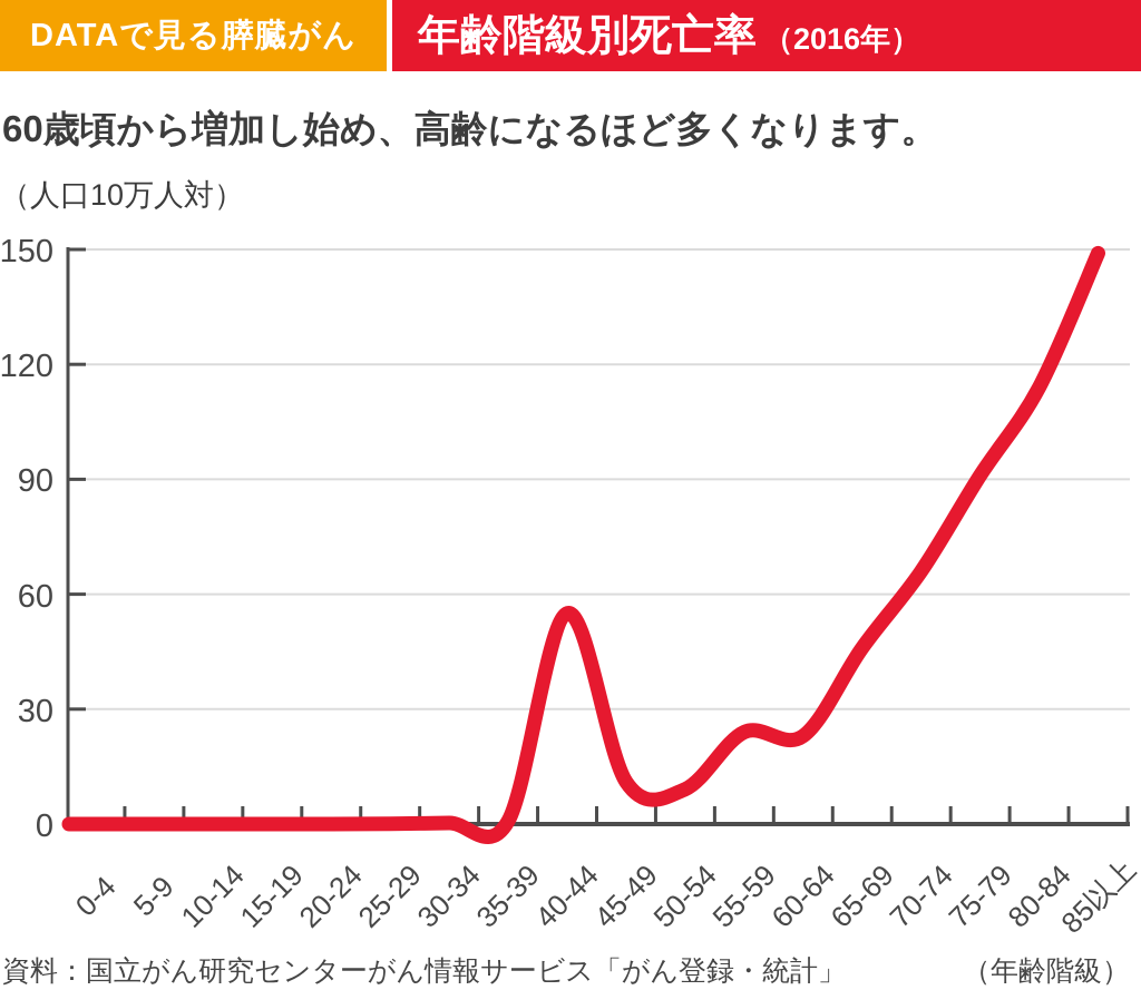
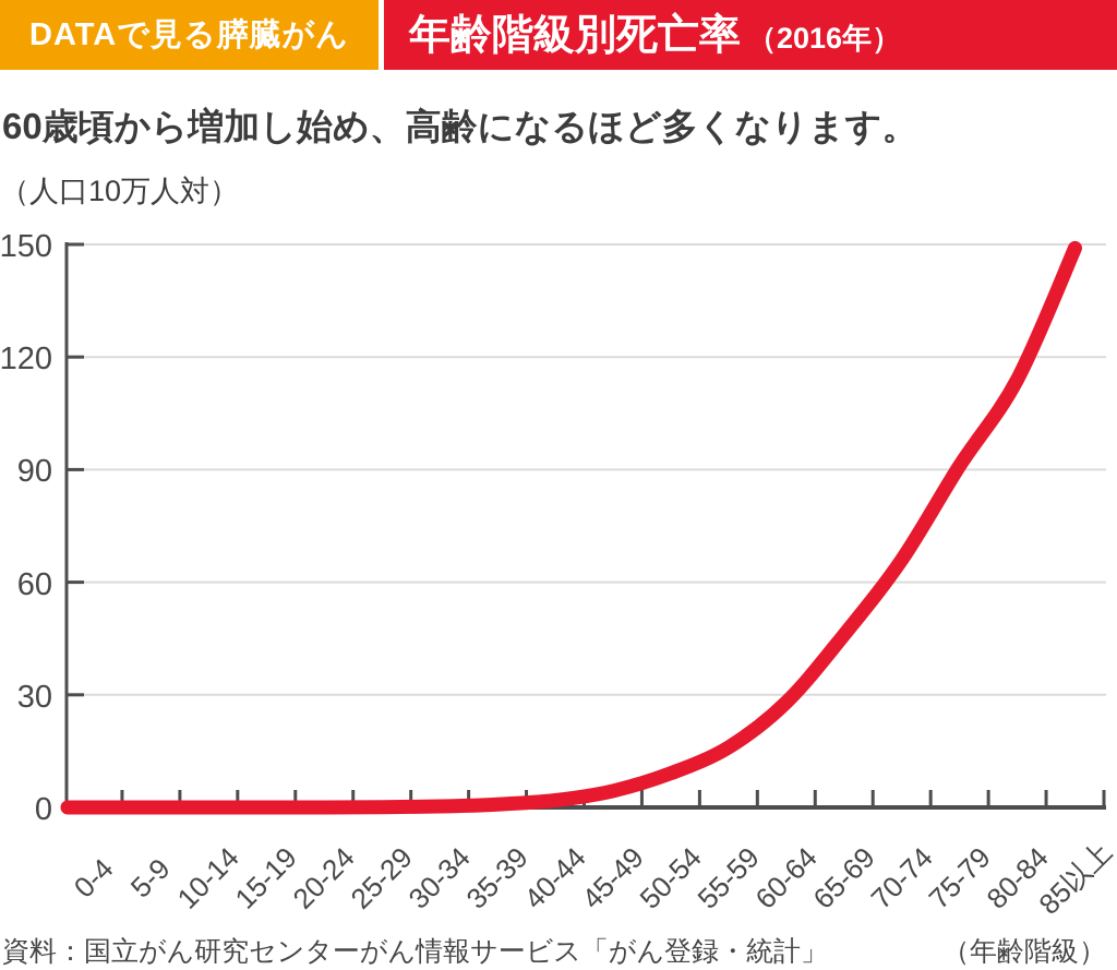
40-44: 55 -> 2
45-49: 11 -> 4
55-59: 24 -> 16
60-64: 23 -> 28
